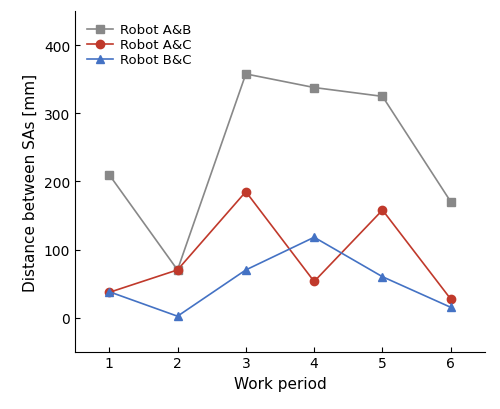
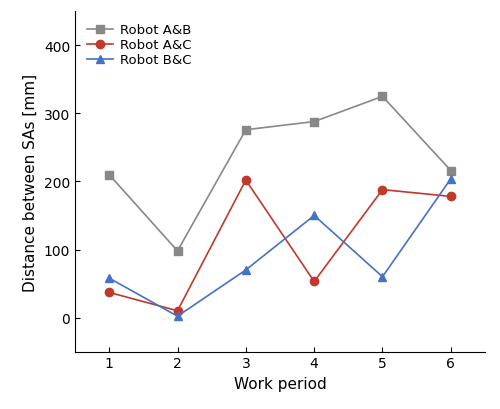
Robot B&C/1: 38 -> 58
Robot A&B/2: 70 -> 98
Robot A&C/2: 70 -> 10
Robot A&B/3: 358 -> 276
Robot A&C/3: 185 -> 202
Robot A&B/4: 338 -> 288
Robot B&C/4: 118 -> 150
Robot A&C/5: 158 -> 188
Robot A&B/6: 170 -> 216
Robot A&C/6: 27 -> 178
Robot B&C/6: 15 -> 204
